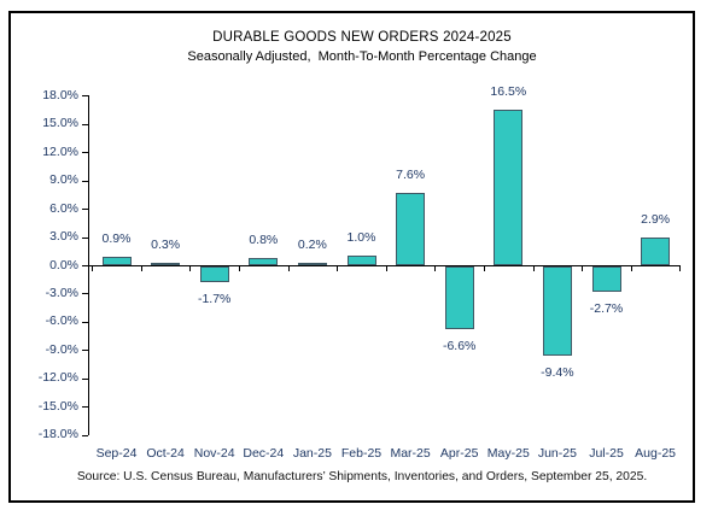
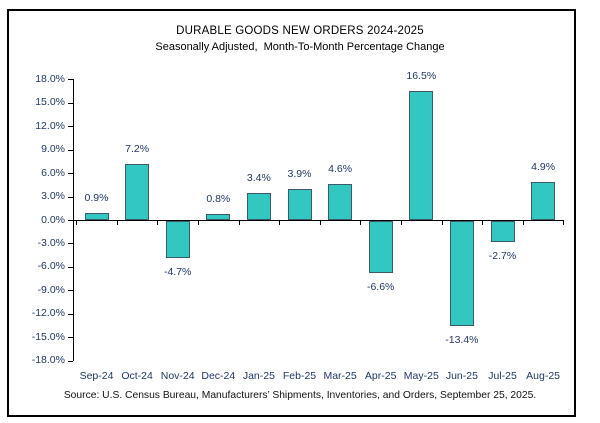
Oct-24: 0.3% -> 7.2%
Nov-24: -1.7% -> -4.7%
Jan-25: 0.2% -> 3.4%
Feb-25: 1.0% -> 3.9%
Mar-25: 7.6% -> 4.6%
Jun-25: -9.4% -> -13.4%
Aug-25: 2.9% -> 4.9%
